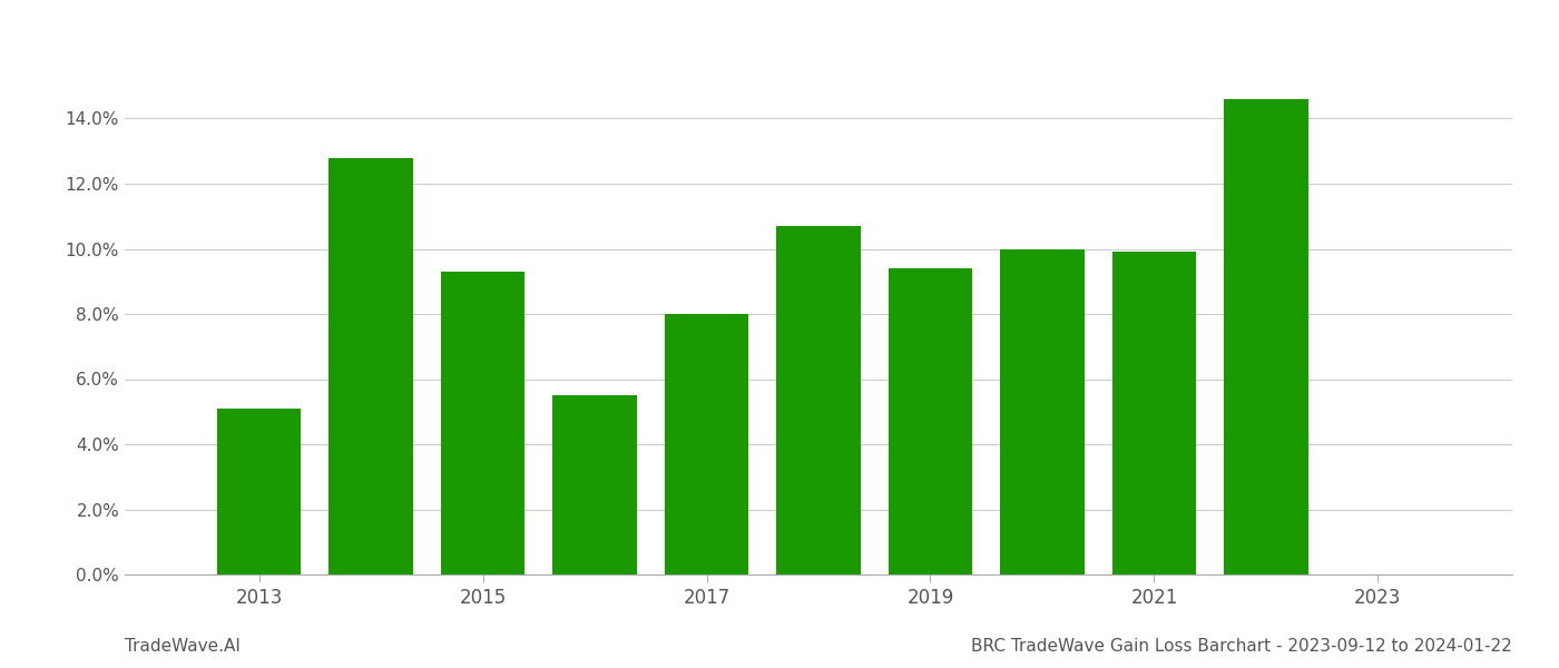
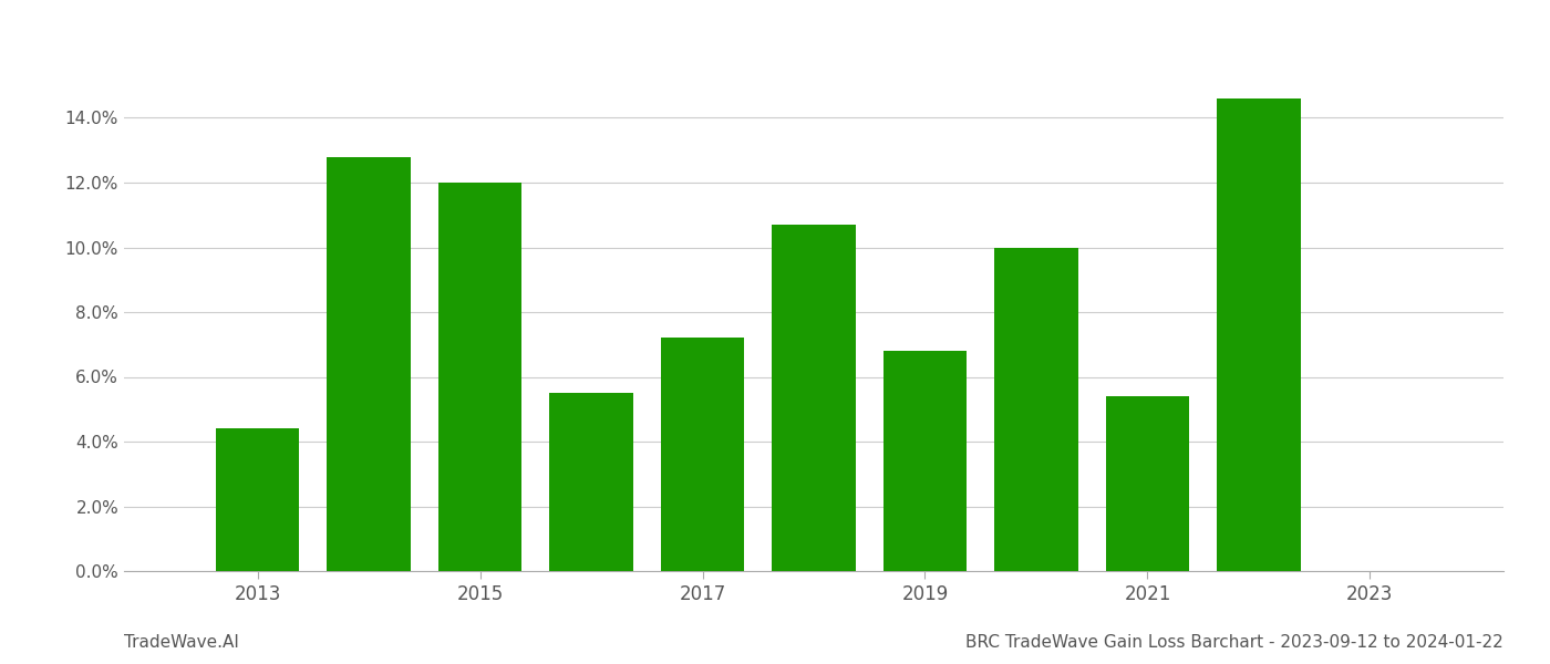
2013: 5.1% -> 4.4%
2015: 9.3% -> 12.0%
2017: 8.0% -> 7.2%
2019: 9.4% -> 6.8%
2021: 9.9% -> 5.4%
